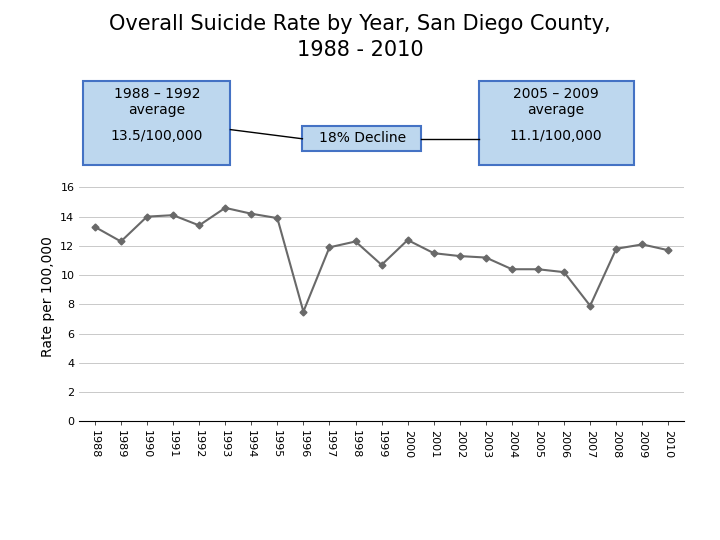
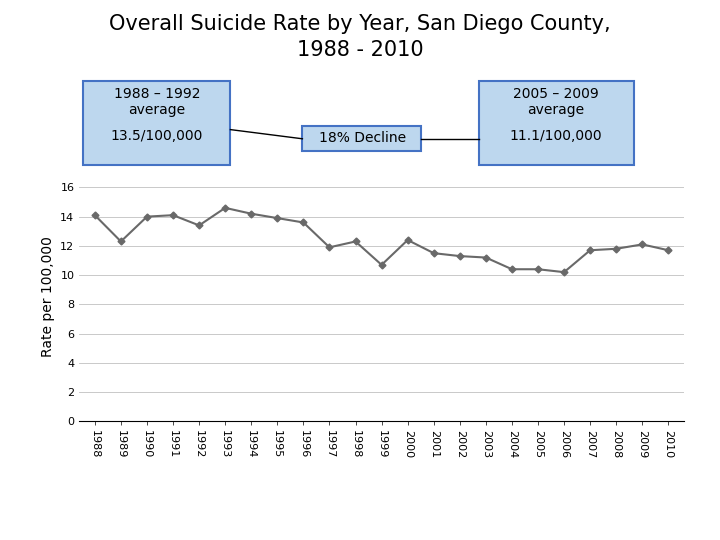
1988: 13.3 -> 14.1
1996: 7.5 -> 13.6
2007: 7.9 -> 11.7
